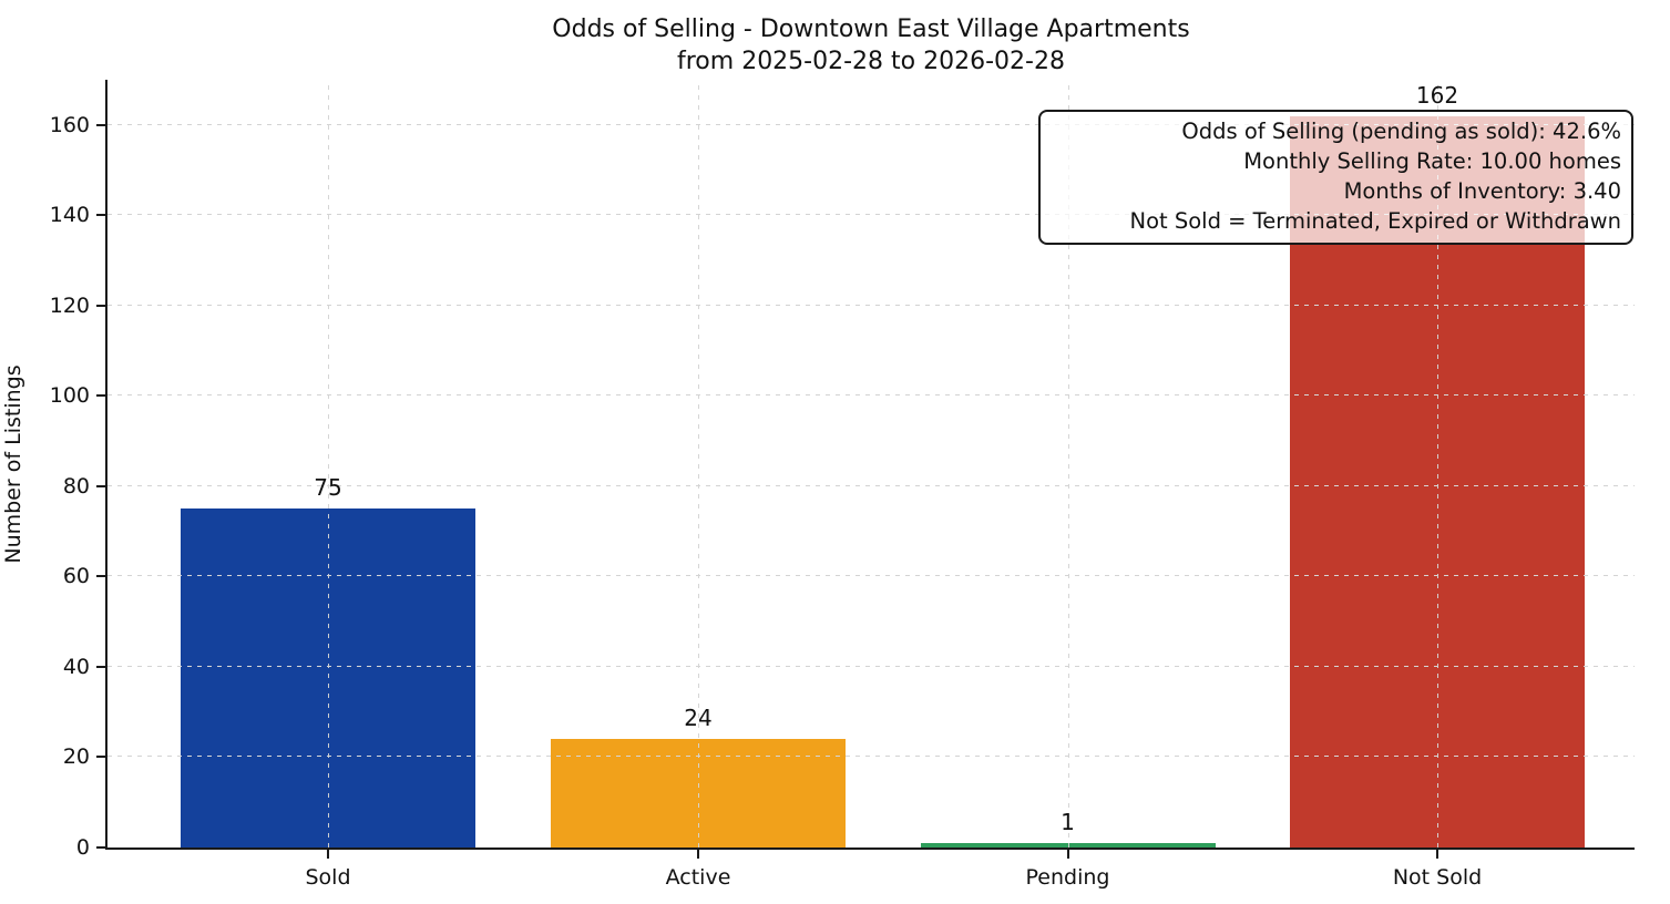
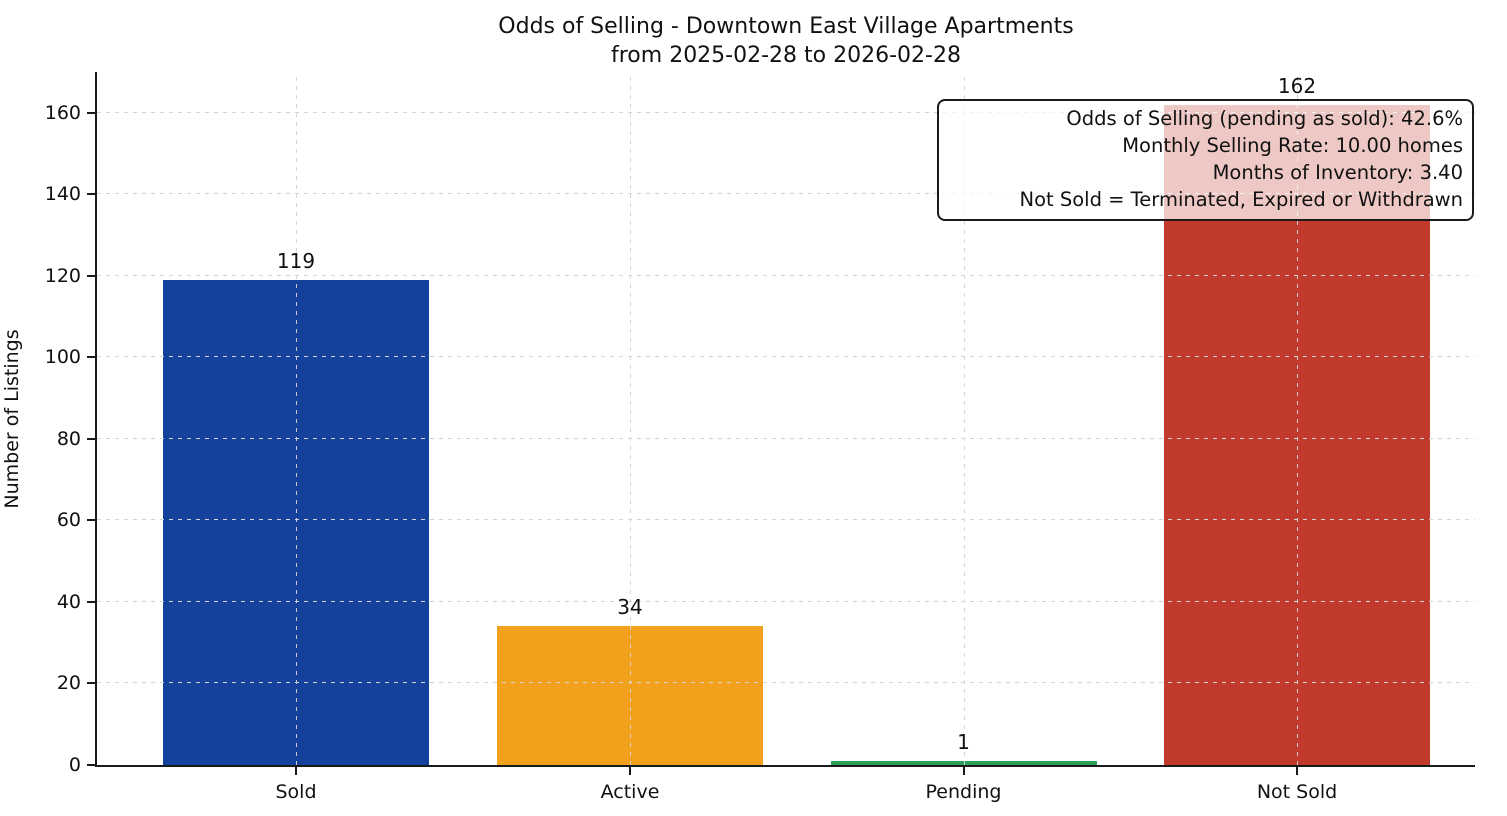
Sold: 75 -> 119
Active: 24 -> 34
